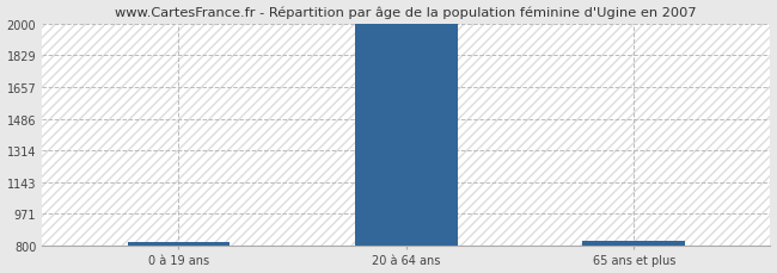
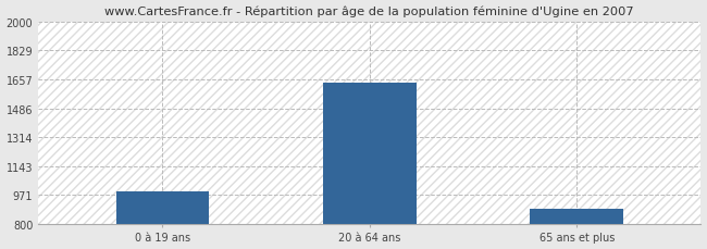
0 à 19 ans: 820 -> 990
20 à 64 ans: 2000 -> 1640
65 ans et plus: 820 -> 890
